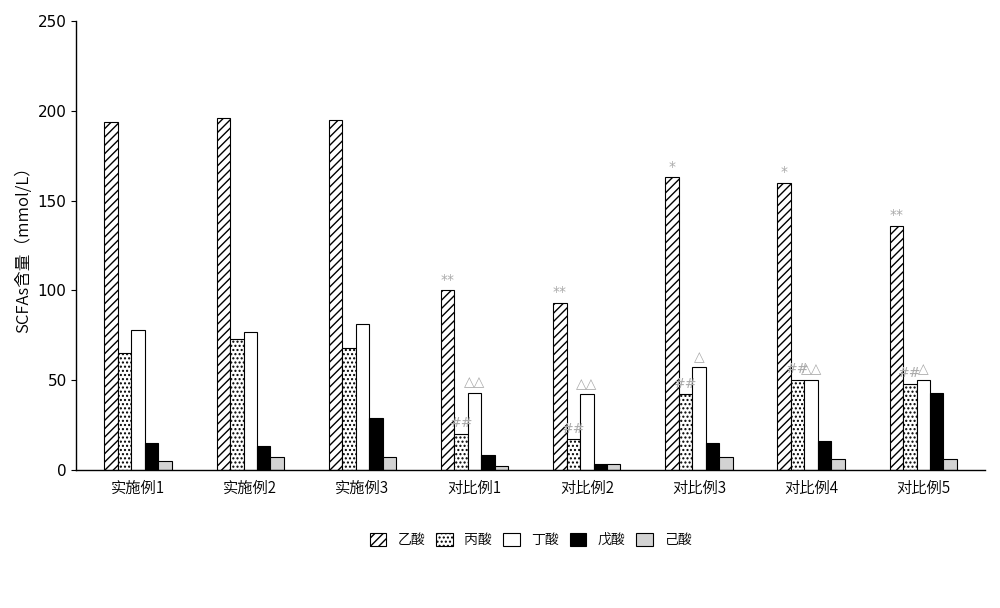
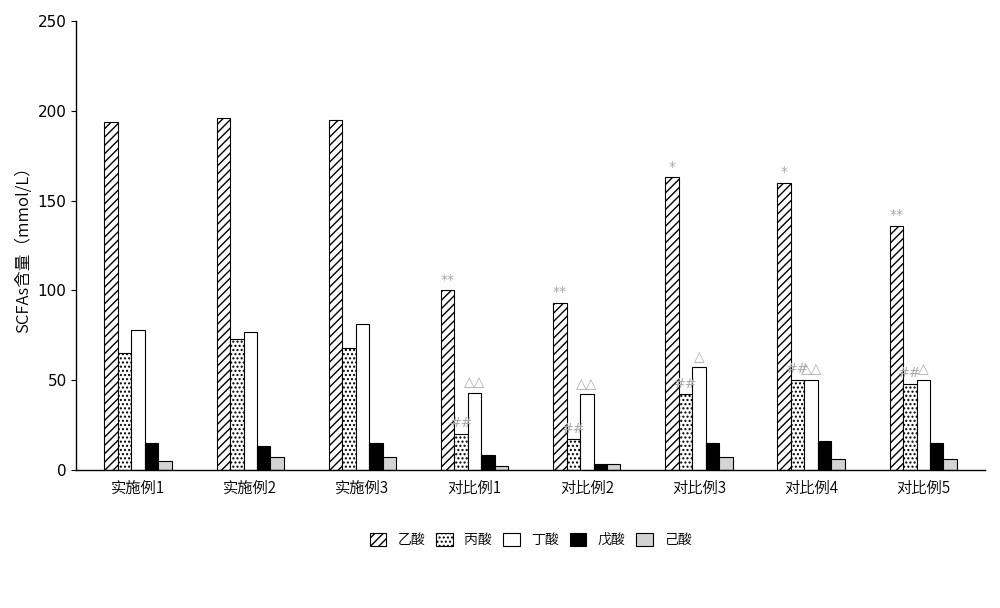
戊酸/实施例3: 29 -> 15
戊酸/对比例5: 43 -> 15
